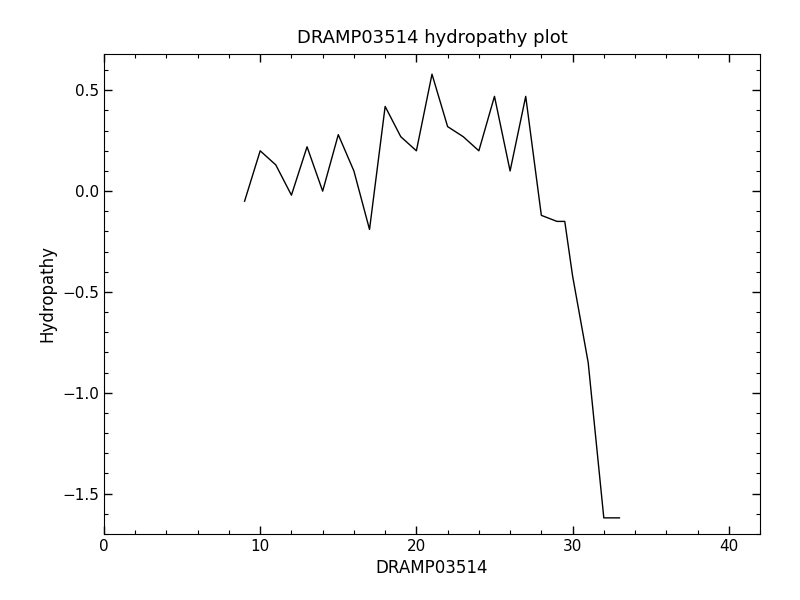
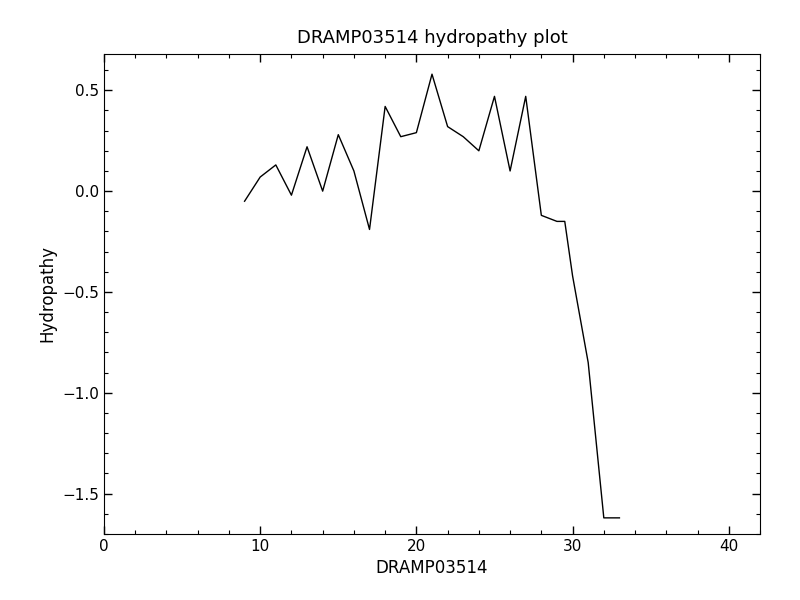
10: 0.20 -> 0.07
20: 0.20 -> 0.29
